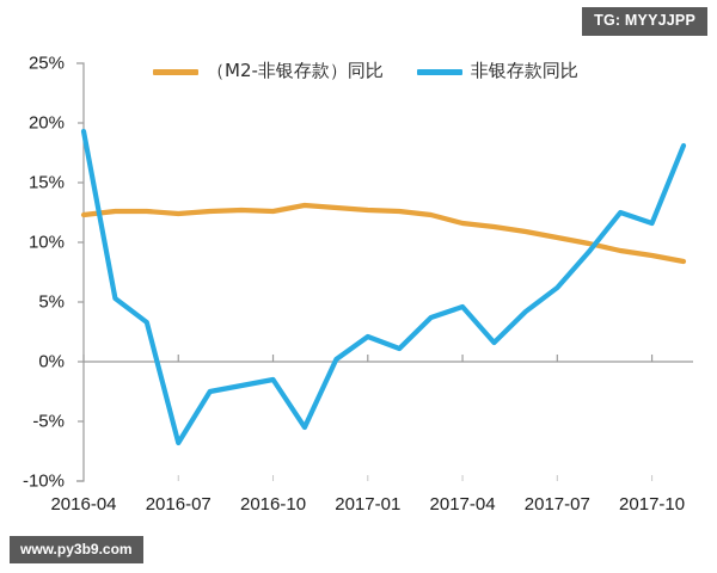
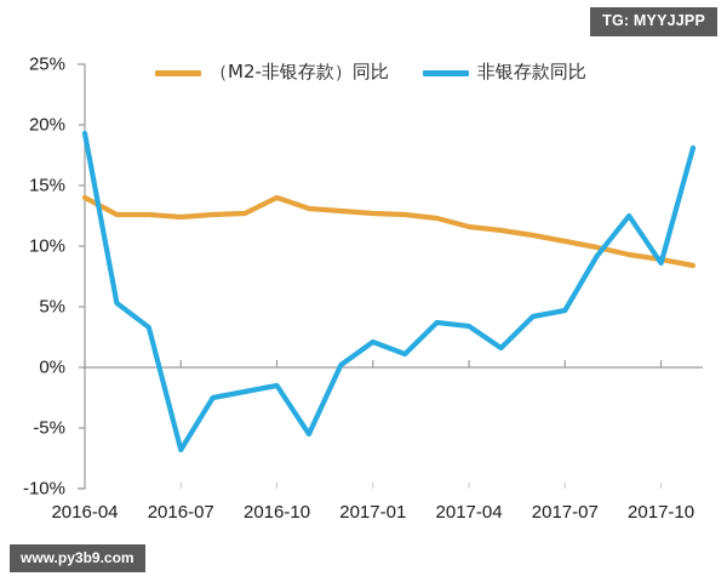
（M2-非银存款）同比/2016-04: 12.3% -> 14.0%
（M2-非银存款）同比/2016-10: 12.6% -> 14.0%
非银存款同比/2017-04: 4.6% -> 3.4%
非银存款同比/2017-07: 6.2% -> 4.7%
非银存款同比/2017-10: 11.6% -> 8.6%
